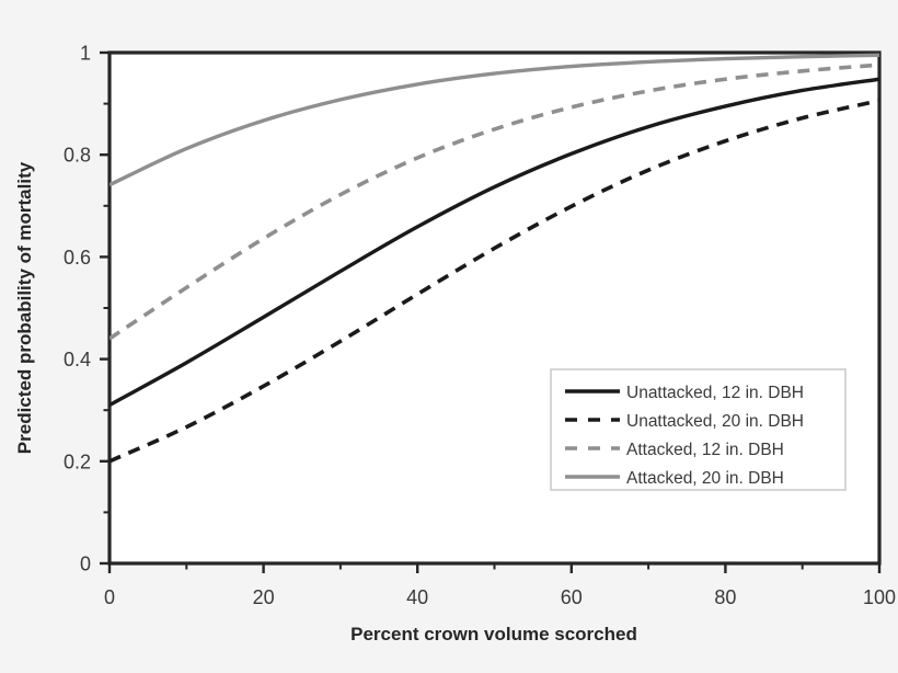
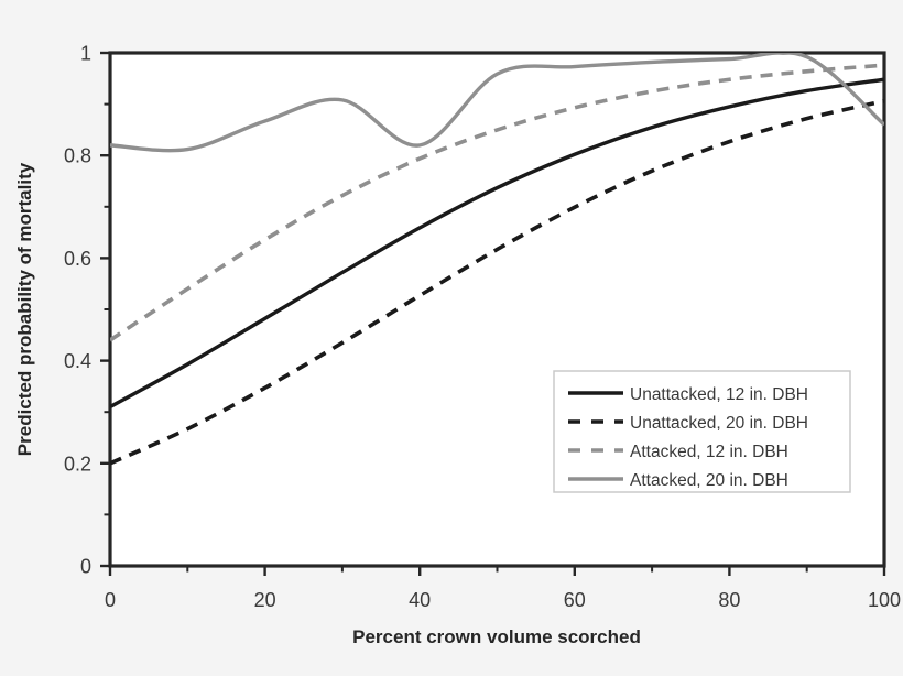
Attacked, 20 in. DBH/0: 0.74 -> 0.82
Attacked, 20 in. DBH/40: 0.94 -> 0.82
Attacked, 20 in. DBH/100: 0.99 -> 0.86
